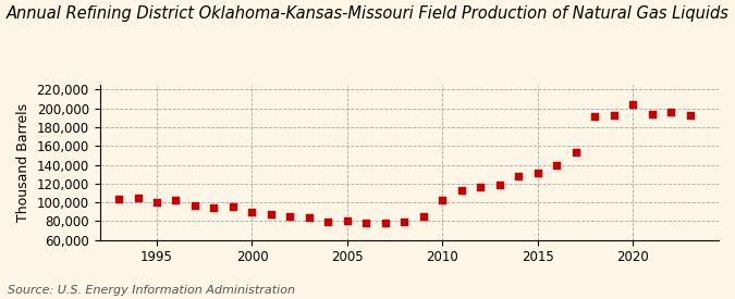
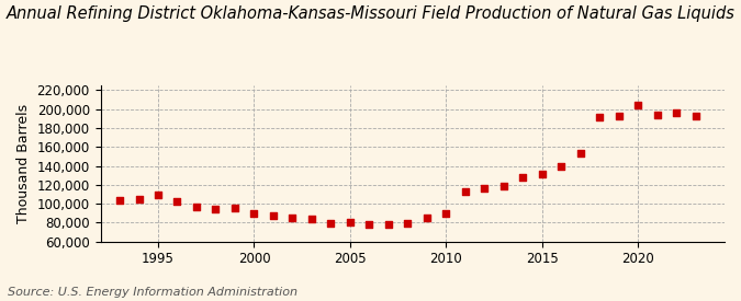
1995: 100,000 -> 110,000
2010: 102,000 -> 90,000
